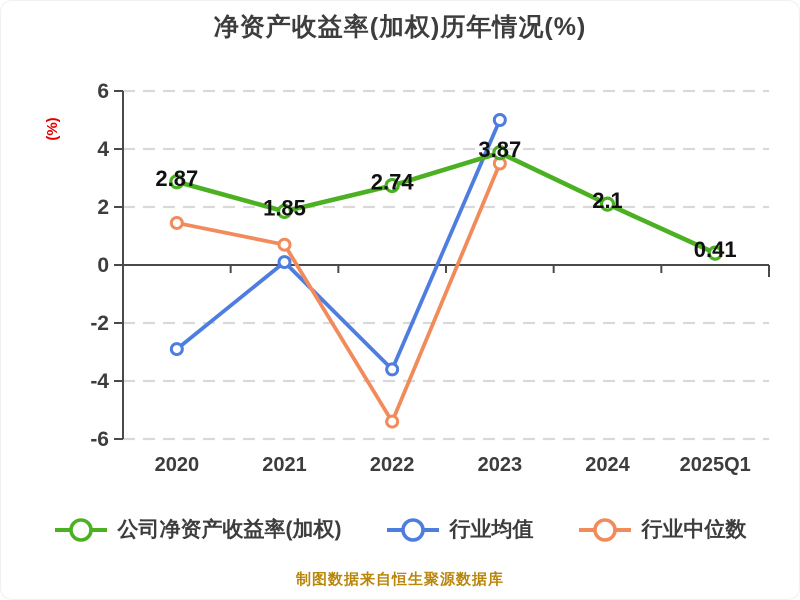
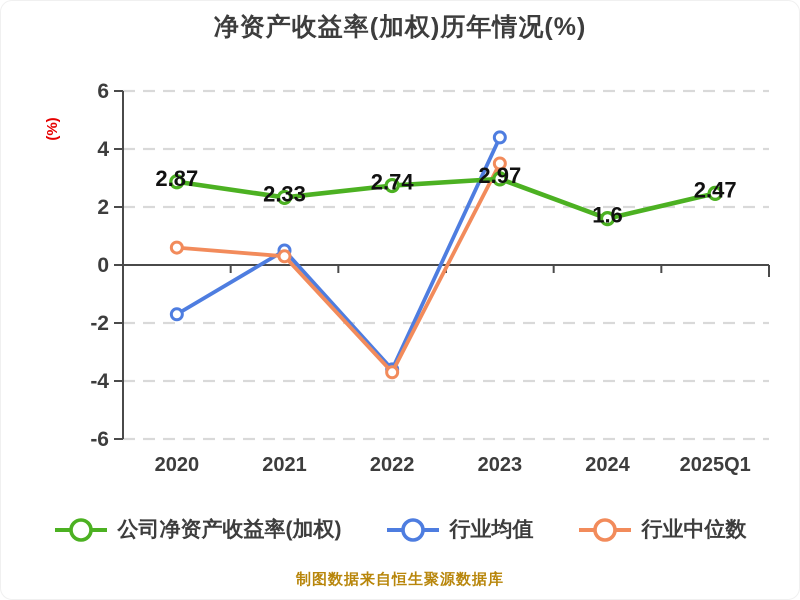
行业均值/2020: -2.9 -> -1.7
行业中位数/2020: 1.4 -> 0.6
公司净资产收益率(加权)/2021: 1.85 -> 2.33
行业均值/2021: 0.1 -> 0.5
行业中位数/2021: 0.7 -> 0.3
行业中位数/2022: -5.4 -> -3.7
公司净资产收益率(加权)/2023: 3.87 -> 2.97
行业均值/2023: 5.0 -> 4.4
公司净资产收益率(加权)/2024: 2.1 -> 1.6
公司净资产收益率(加权)/2025Q1: 0.41 -> 2.47
